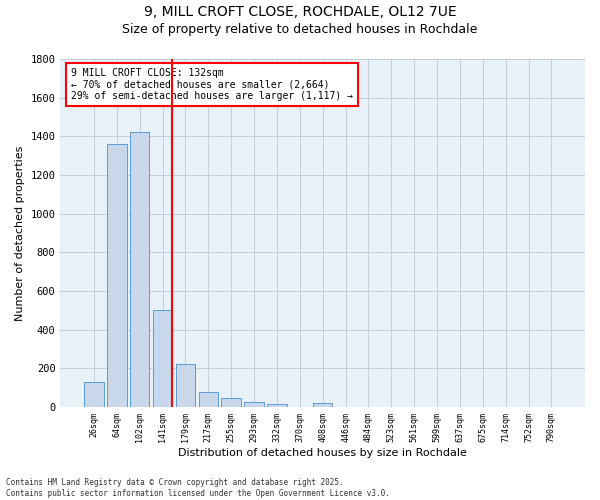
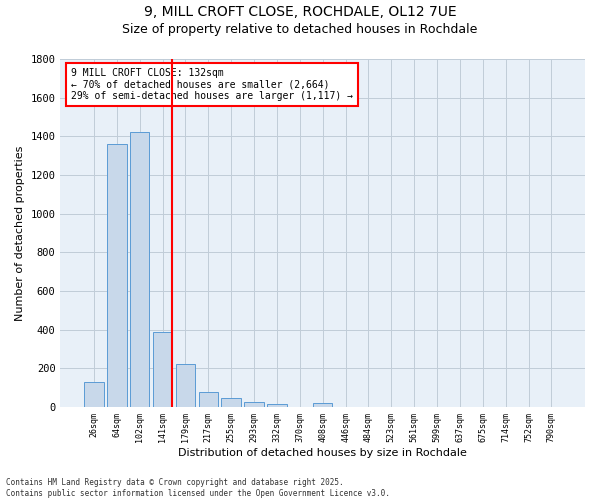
141sqm: 500 -> 390
